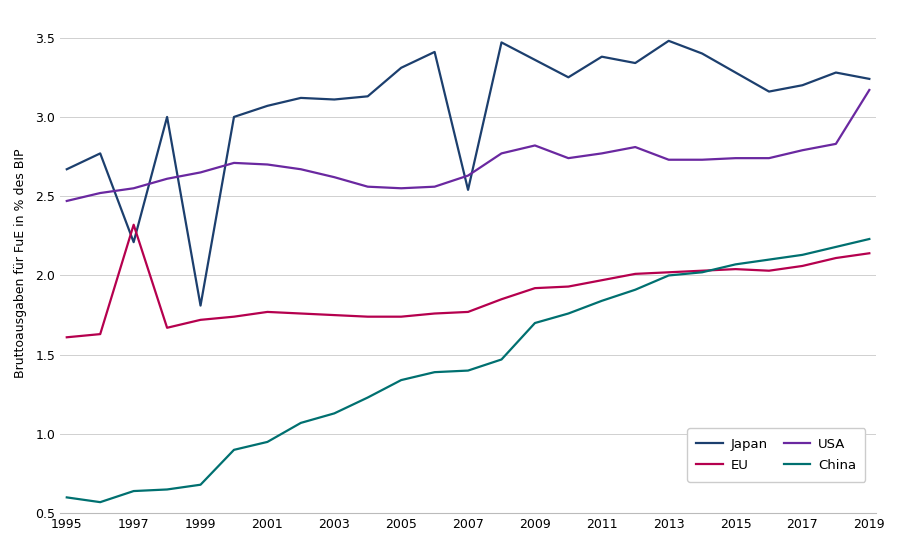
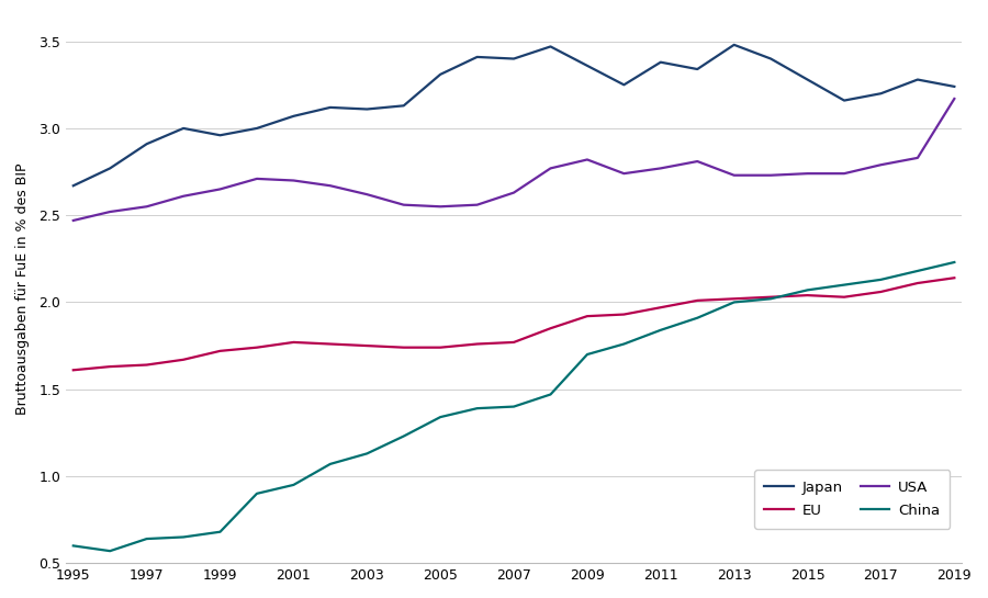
Japan/1997: 2.21 -> 2.91
EU/1997: 2.32 -> 1.64
Japan/1999: 1.81 -> 2.96
Japan/2007: 2.54 -> 3.40
